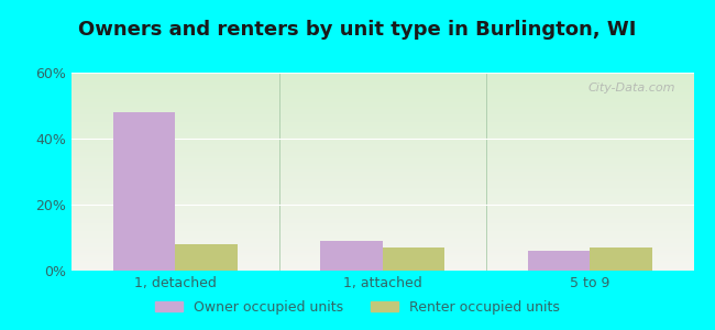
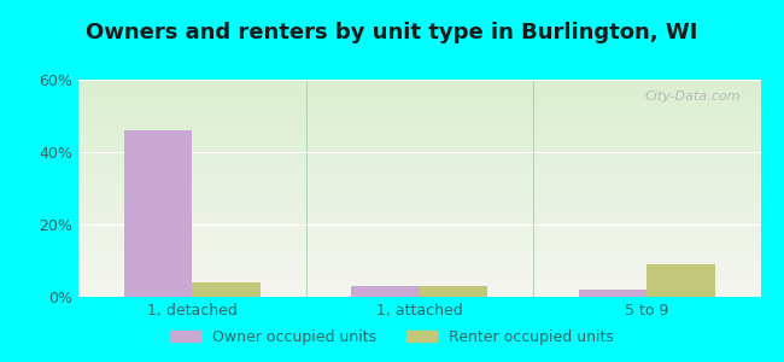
Owner occupied units/1, detached: 48% -> 46%
Renter occupied units/1, detached: 8% -> 4%
Owner occupied units/1, attached: 9% -> 3%
Renter occupied units/1, attached: 7% -> 3%
Owner occupied units/5 to 9: 6% -> 2%
Renter occupied units/5 to 9: 7% -> 9%
